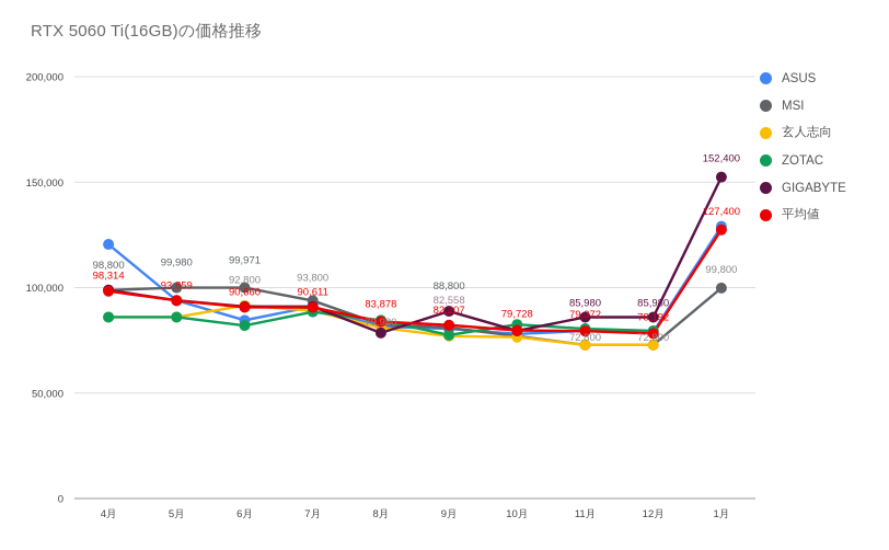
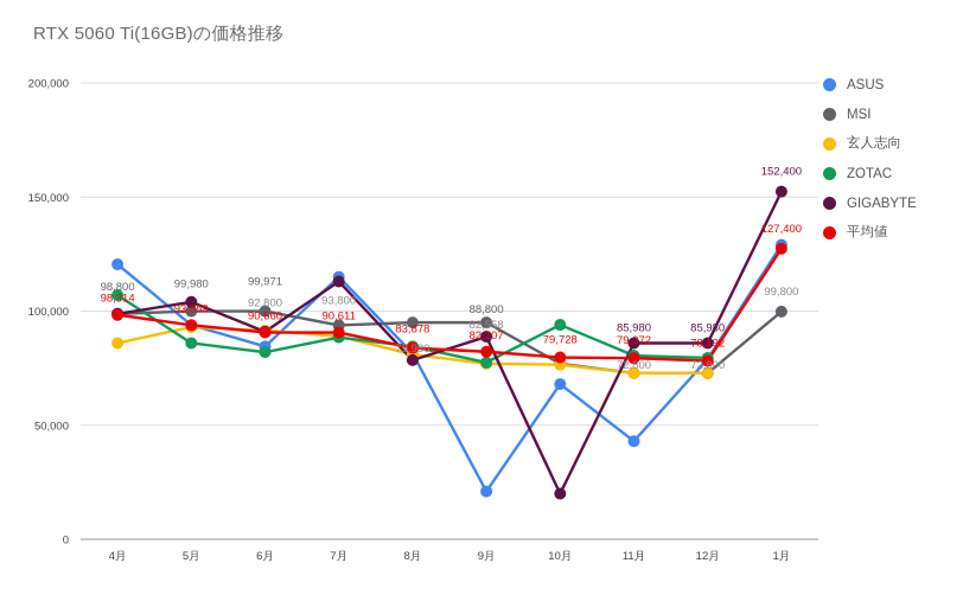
ZOTAC/4月: 86000 -> 107000
玄人志向/5月: 86000 -> 93000
GIGABYTE/5月: 94000 -> 104000
ASUS/7月: 91000 -> 115000
GIGABYTE/7月: 91000 -> 113000
MSI/8月: 82000 -> 95000
ASUS/9月: 80000 -> 21000
MSI/9月: 81000 -> 95000
ASUS/10月: 78000 -> 68000
ZOTAC/10月: 82000 -> 94000
GIGABYTE/10月: 80000 -> 20000
ASUS/11月: 80000 -> 43000
